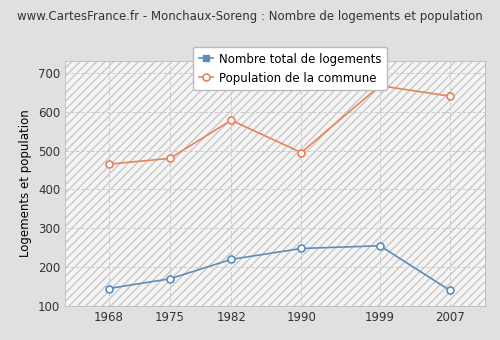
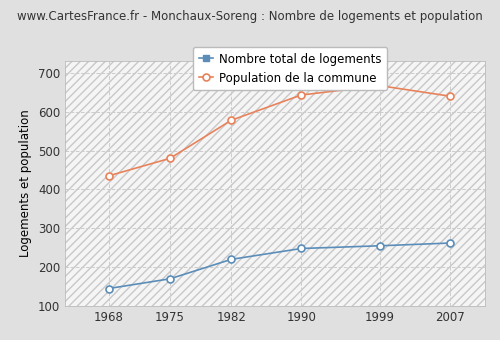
Population de la commune/1968: 465 -> 435
Population de la commune/1990: 495 -> 643
Nombre total de logements/2007: 140 -> 262
